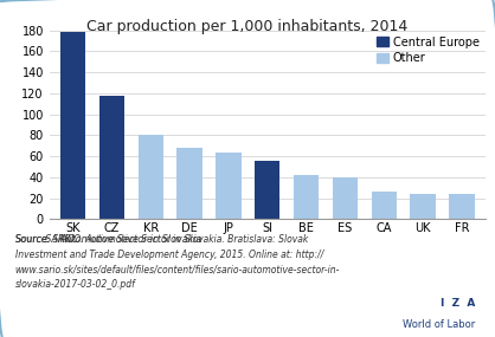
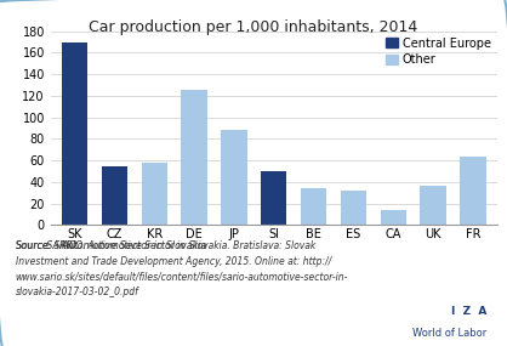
SK: 178 -> 170
CZ: 118 -> 54
KR: 80 -> 58
DE: 68 -> 126
JP: 64 -> 88
SI: 56 -> 50
BE: 42 -> 34
ES: 40 -> 32
CA: 26 -> 14
UK: 24 -> 36
FR: 24 -> 64
